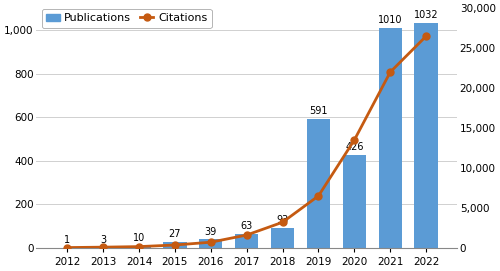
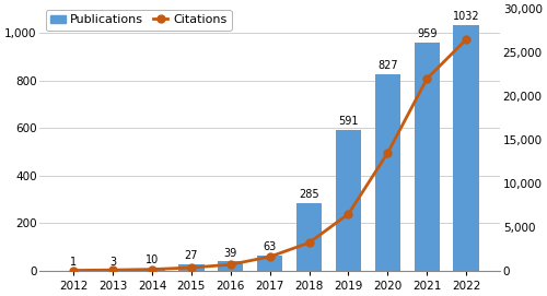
Publications/2018: 93 -> 285
Publications/2020: 426 -> 827
Publications/2021: 1010 -> 959
